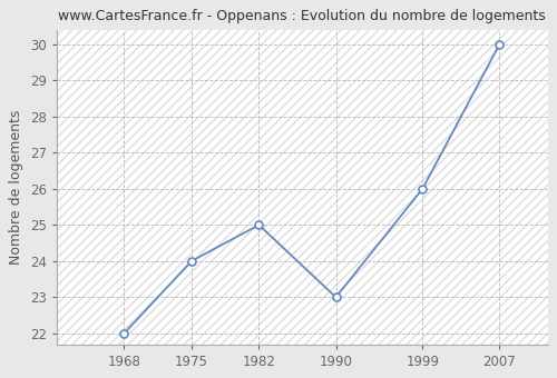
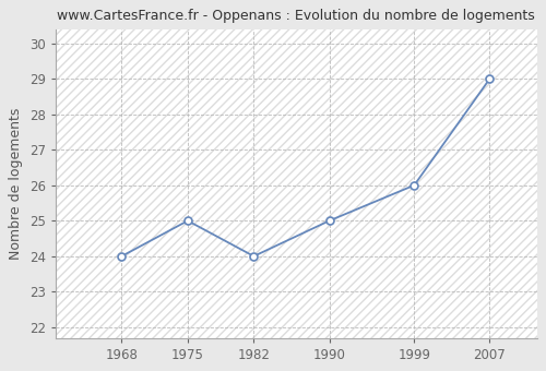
1968: 22 -> 24
1975: 24 -> 25
1982: 25 -> 24
1990: 23 -> 25
2007: 30 -> 29
